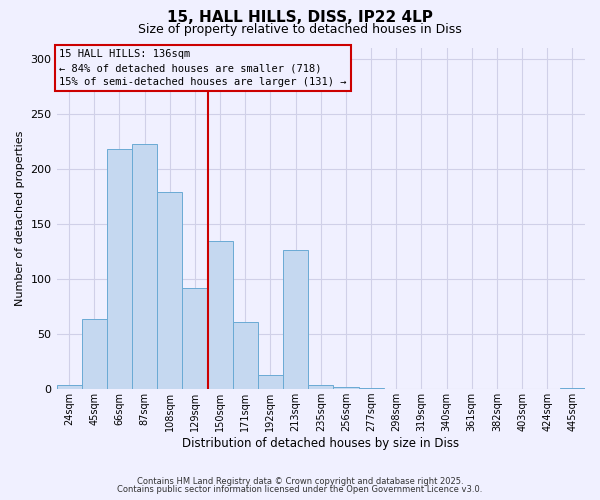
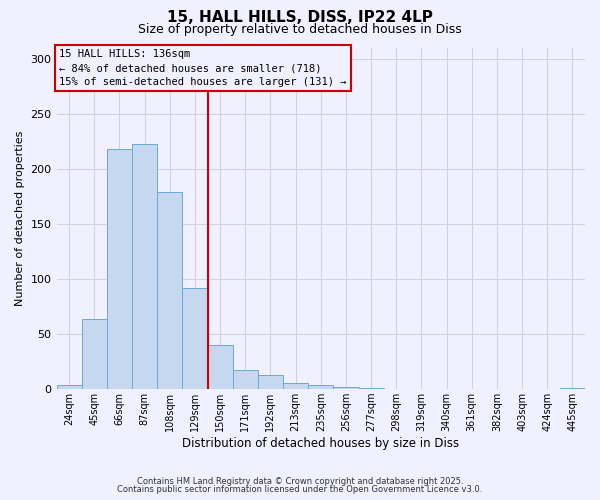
150sqm: 134 -> 40
171sqm: 61 -> 17
213sqm: 126 -> 6
